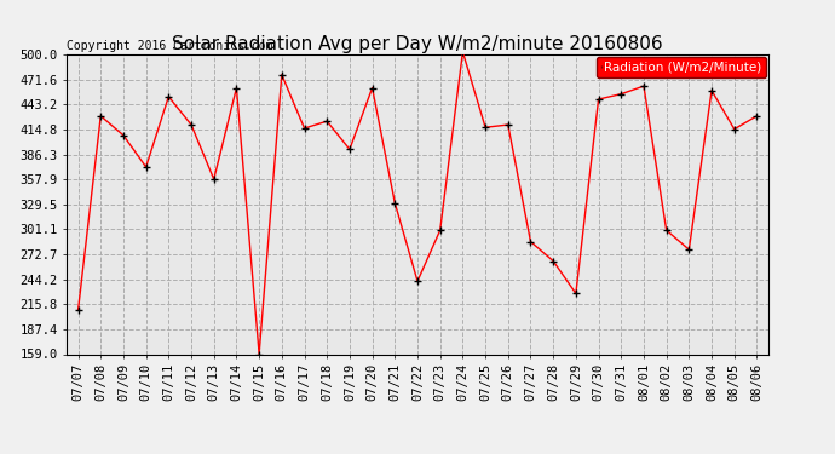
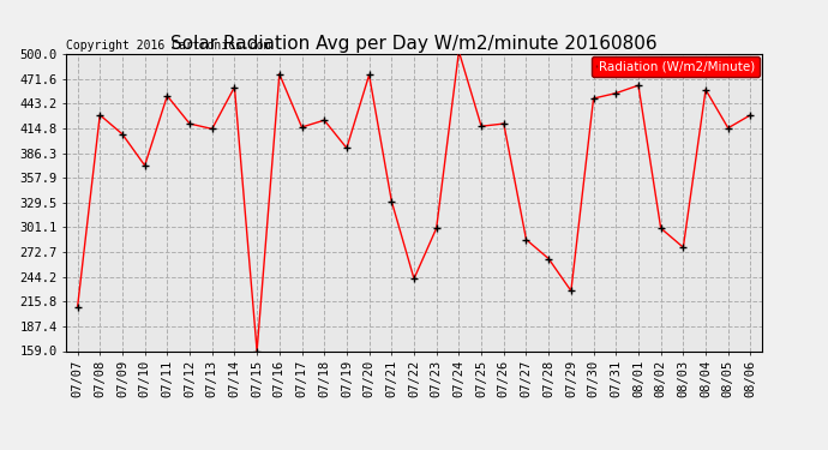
07/13: 358 -> 414
07/20: 462 -> 476
